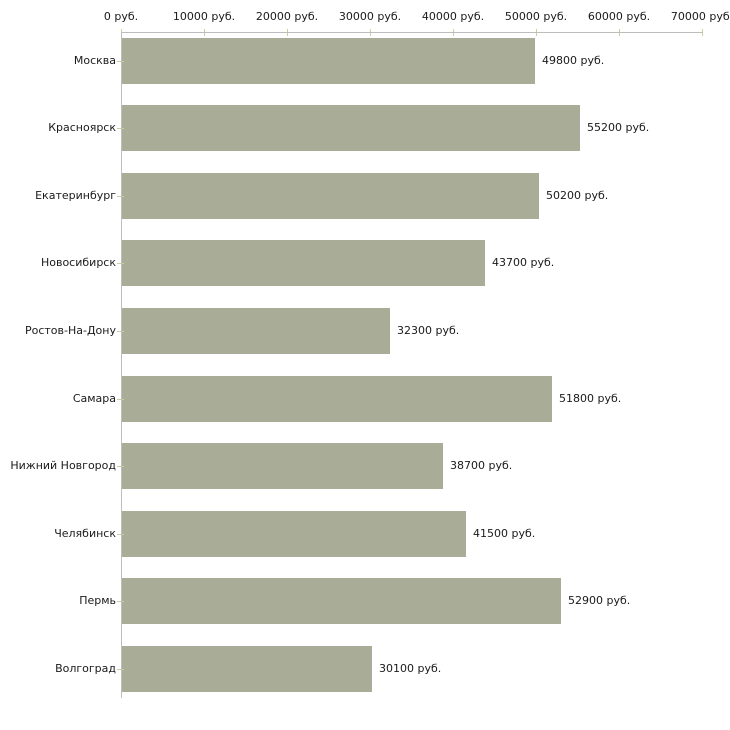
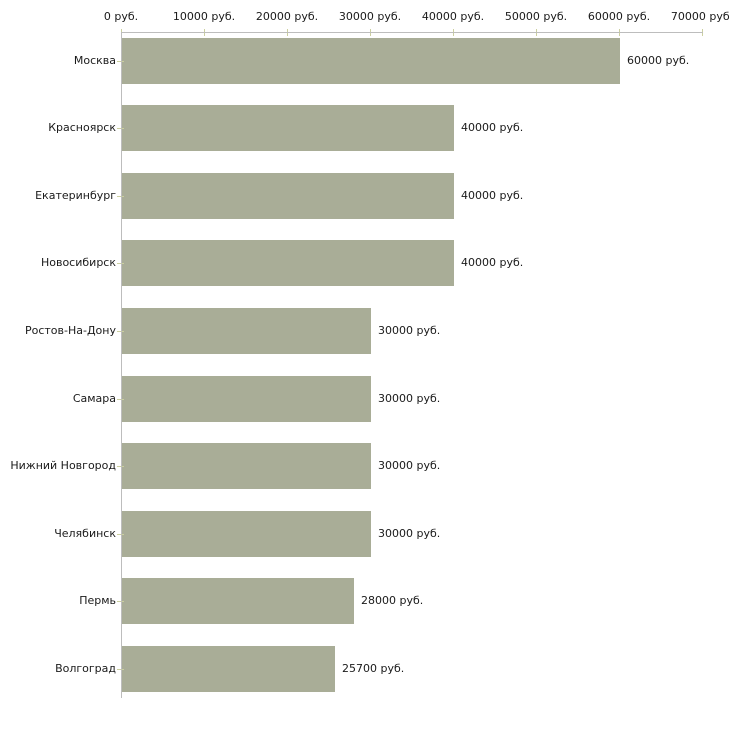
Москва: 49800 -> 60000
Красноярск: 55200 -> 40000
Екатеринбург: 50200 -> 40000
Новосибирск: 43700 -> 40000
Ростов-На-Дону: 32300 -> 30000
Самара: 51800 -> 30000
Нижний Новгород: 38700 -> 30000
Челябинск: 41500 -> 30000
Пермь: 52900 -> 28000
Волгоград: 30100 -> 25700
